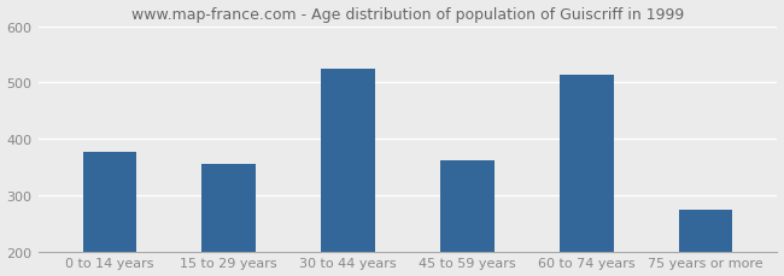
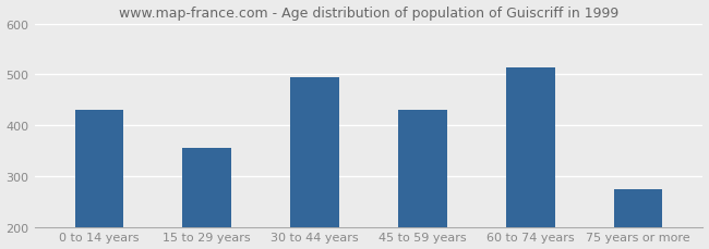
0 to 14 years: 377 -> 430
30 to 44 years: 525 -> 495
45 to 59 years: 362 -> 430
